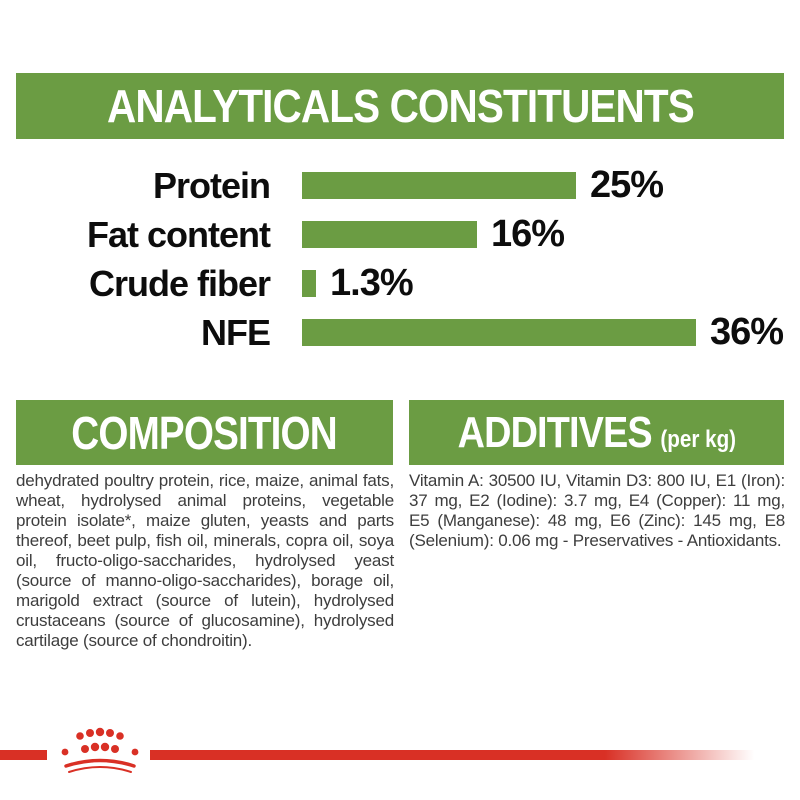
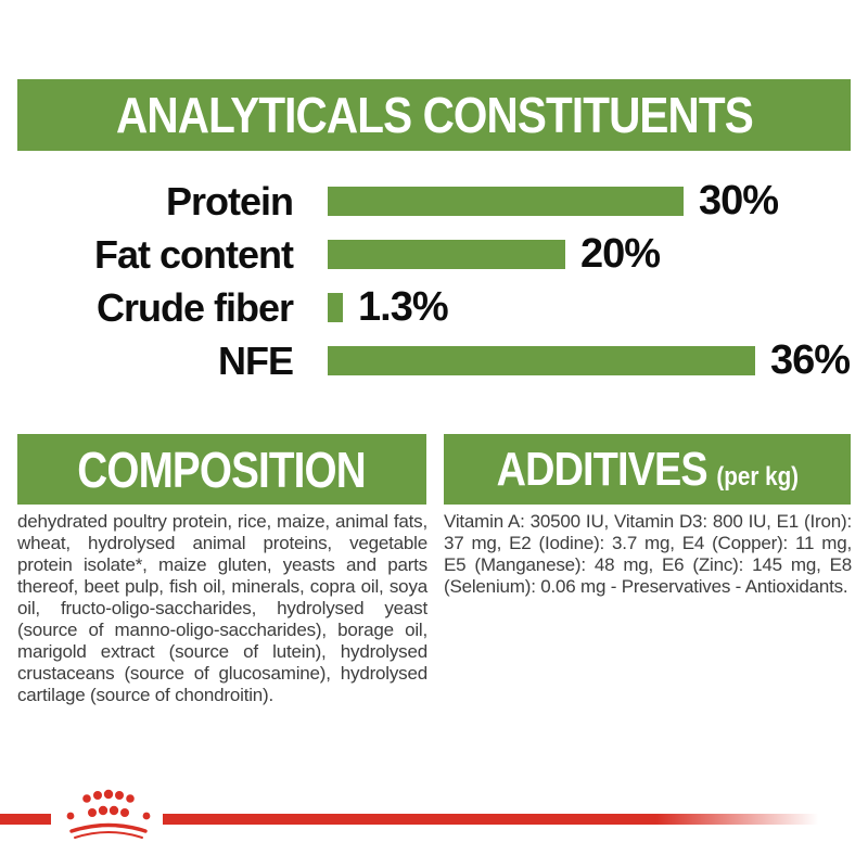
Protein: 25% -> 30%
Fat content: 16% -> 20%
